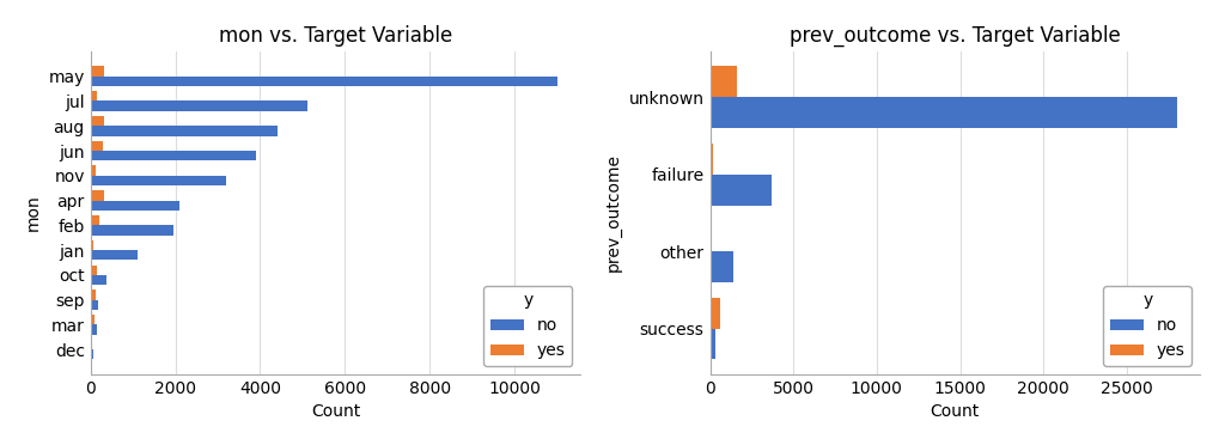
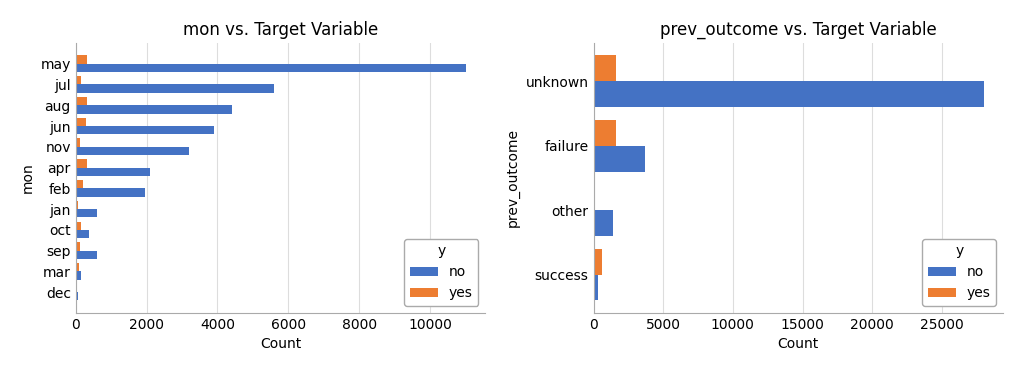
mon vs. Target Variable/no/jul: 5100 -> 5600
mon vs. Target Variable/no/jan: 1100 -> 600
mon vs. Target Variable/no/sep: 180 -> 600
prev_outcome vs. Target Variable/yes/failure: 200 -> 1600
